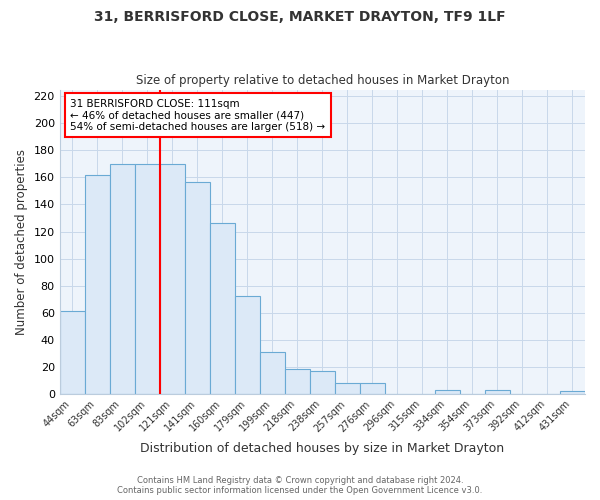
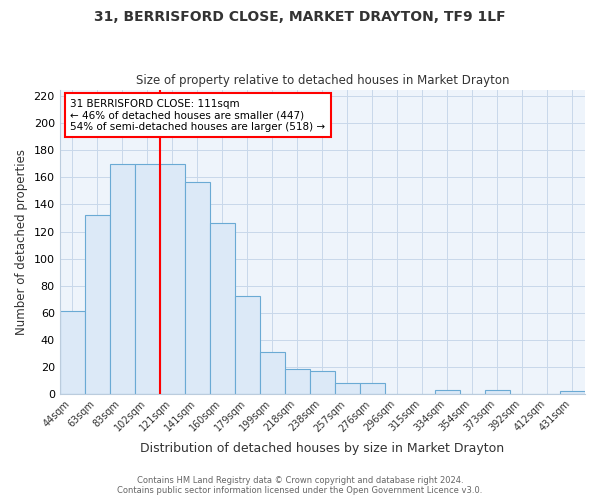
63sqm: 162 -> 132
